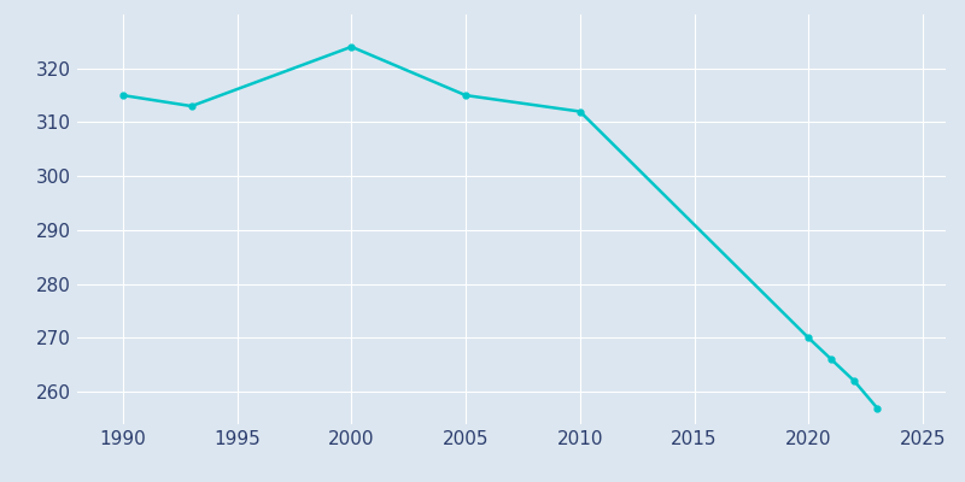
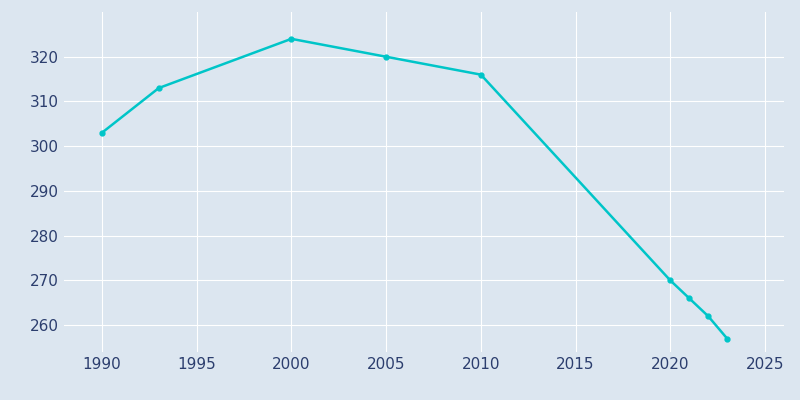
1990: 315 -> 303
2005: 315 -> 320
2010: 312 -> 316
